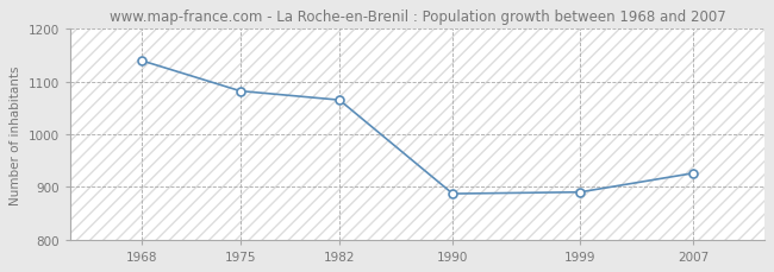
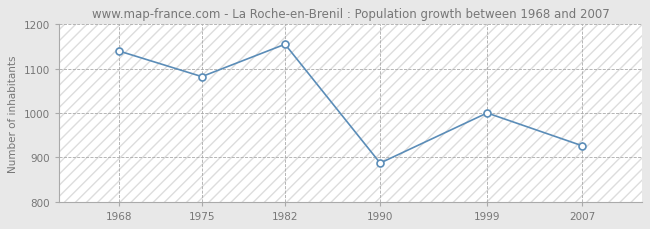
1982: 1065 -> 1155
1999: 890 -> 1000
